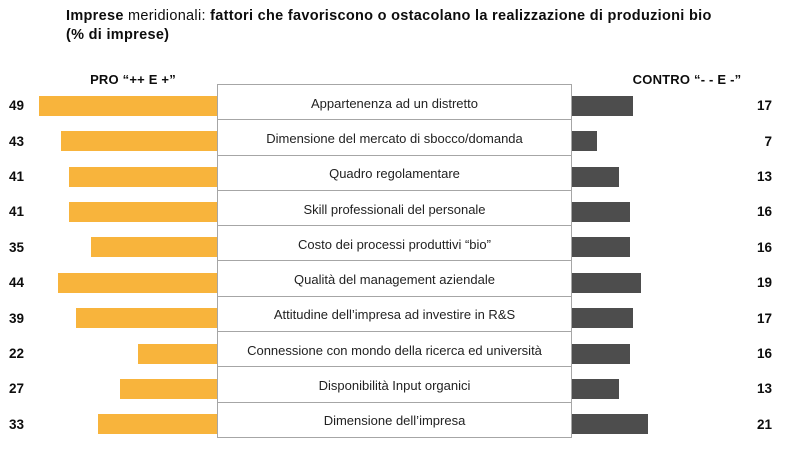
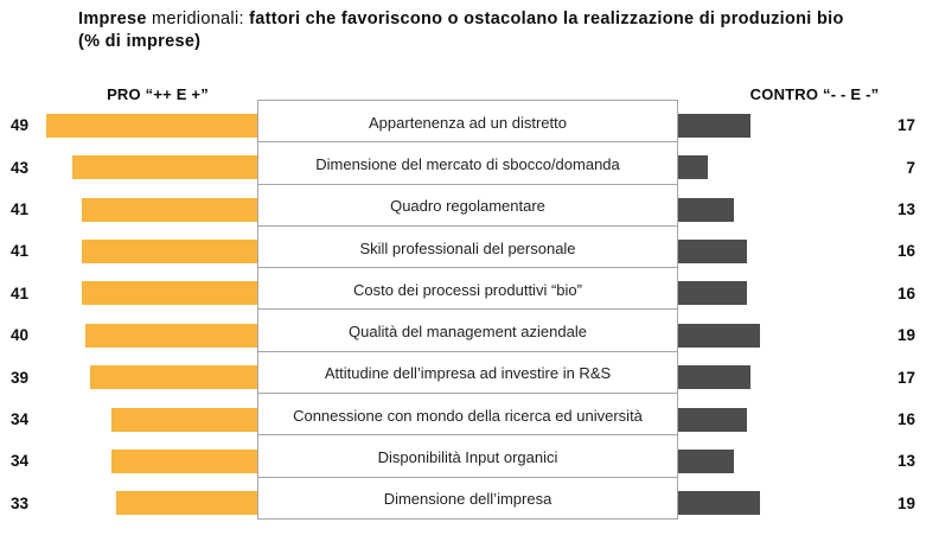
PRO “++ E +”/Costo dei processi produttivi “bio”: 35 -> 41
PRO “++ E +”/Qualità del management aziendale: 44 -> 40
PRO “++ E +”/Connessione con mondo della ricerca ed università: 22 -> 34
PRO “++ E +”/Disponibilità Input organici: 27 -> 34
CONTRO “- - E -”/Dimensione dell’impresa: 21 -> 19
